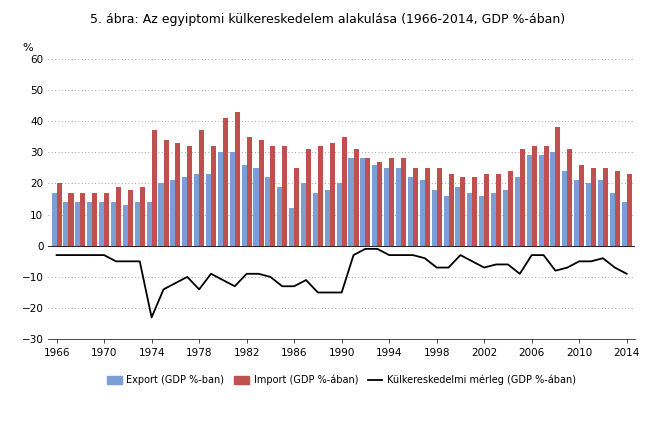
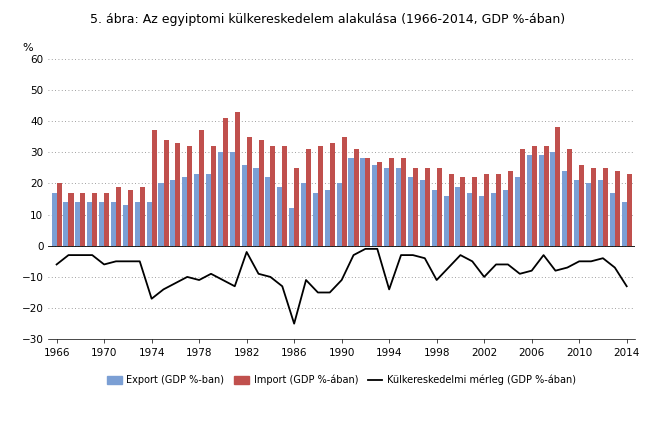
Külkereskedelmi mérleg (GDP %-ában)/1966: -3 -> -6
Külkereskedelmi mérleg (GDP %-ában)/1970: -3 -> -6
Külkereskedelmi mérleg (GDP %-ában)/1974: -23 -> -17
Külkereskedelmi mérleg (GDP %-ában)/1978: -14 -> -11
Külkereskedelmi mérleg (GDP %-ában)/1982: -9 -> -2
Külkereskedelmi mérleg (GDP %-ában)/1986: -13 -> -25
Külkereskedelmi mérleg (GDP %-ában)/1990: -15 -> -11
Külkereskedelmi mérleg (GDP %-ában)/1994: -3 -> -14
Külkereskedelmi mérleg (GDP %-ában)/1998: -7 -> -11
Külkereskedelmi mérleg (GDP %-ában)/2002: -7 -> -10
Külkereskedelmi mérleg (GDP %-ában)/2006: -3 -> -8
Külkereskedelmi mérleg (GDP %-ában)/2014: -9 -> -13
